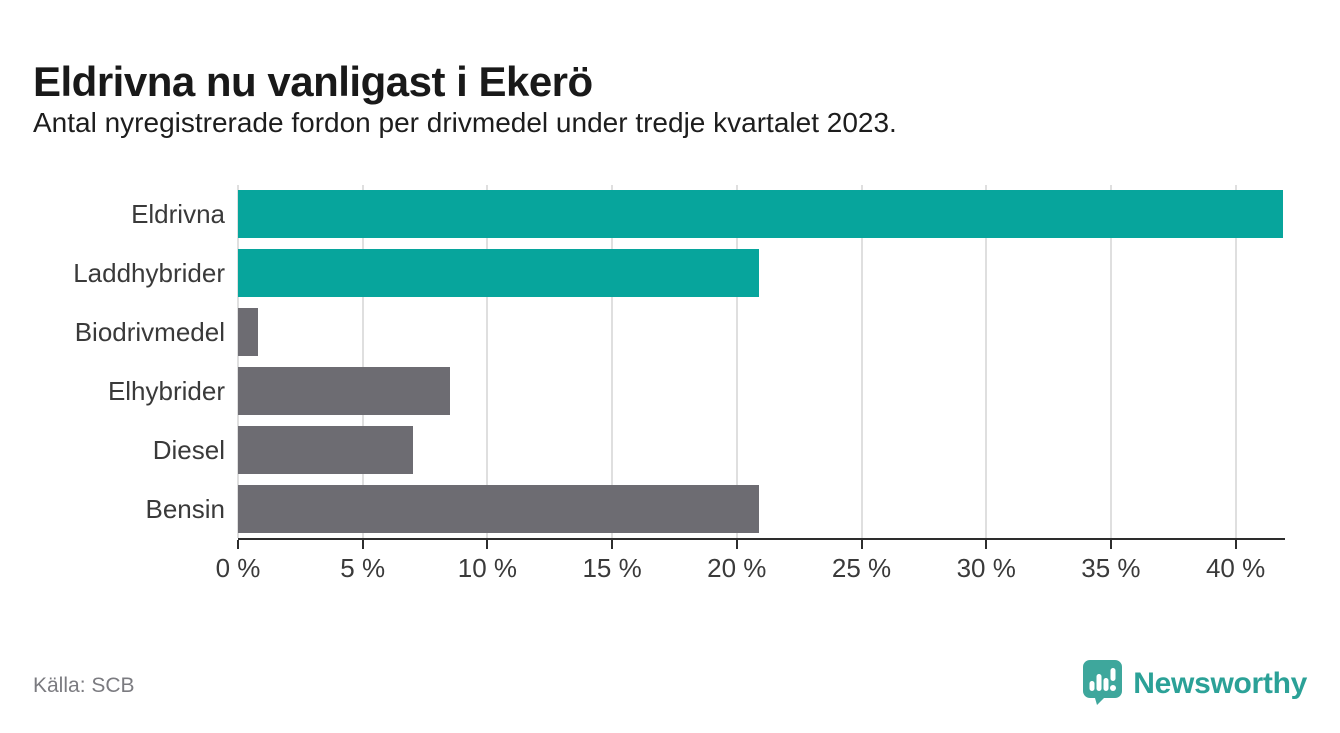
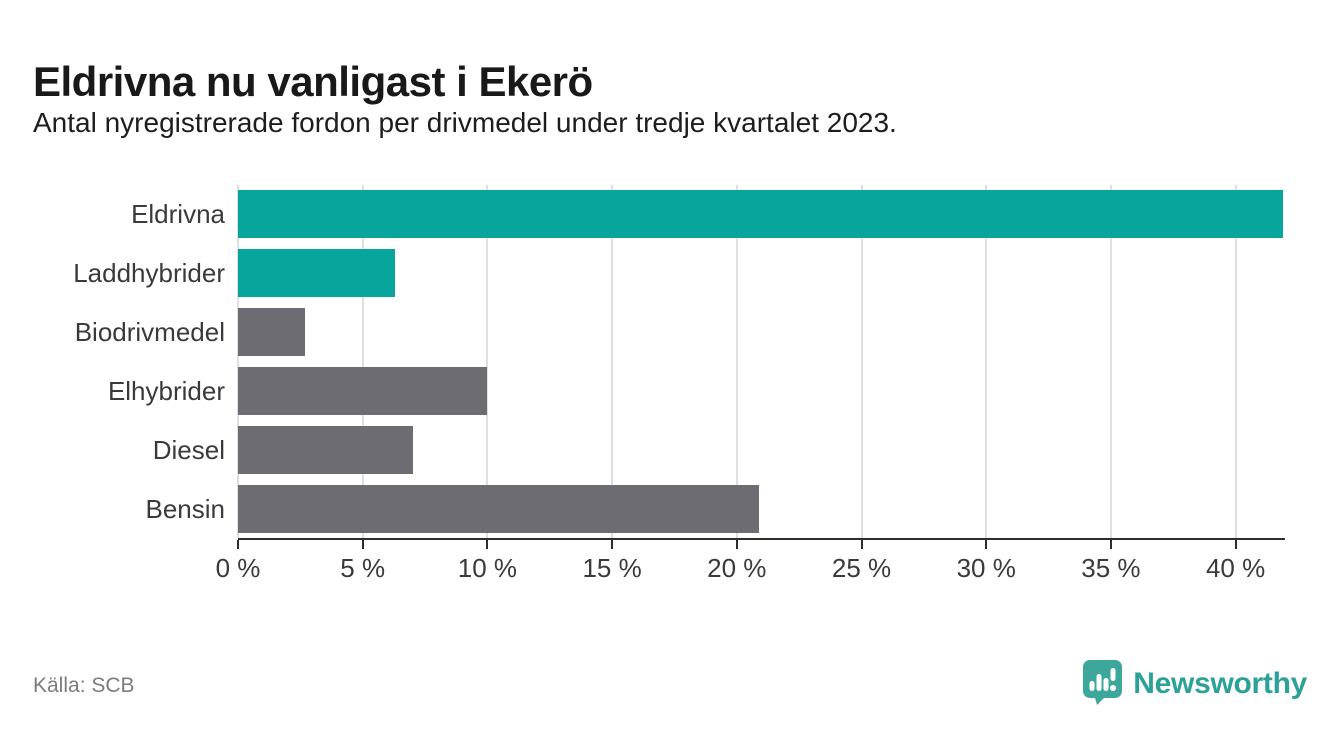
Laddhybrider: 20.9% -> 6.3%
Biodrivmedel: 0.8% -> 2.7%
Elhybrider: 8.5% -> 10.0%
